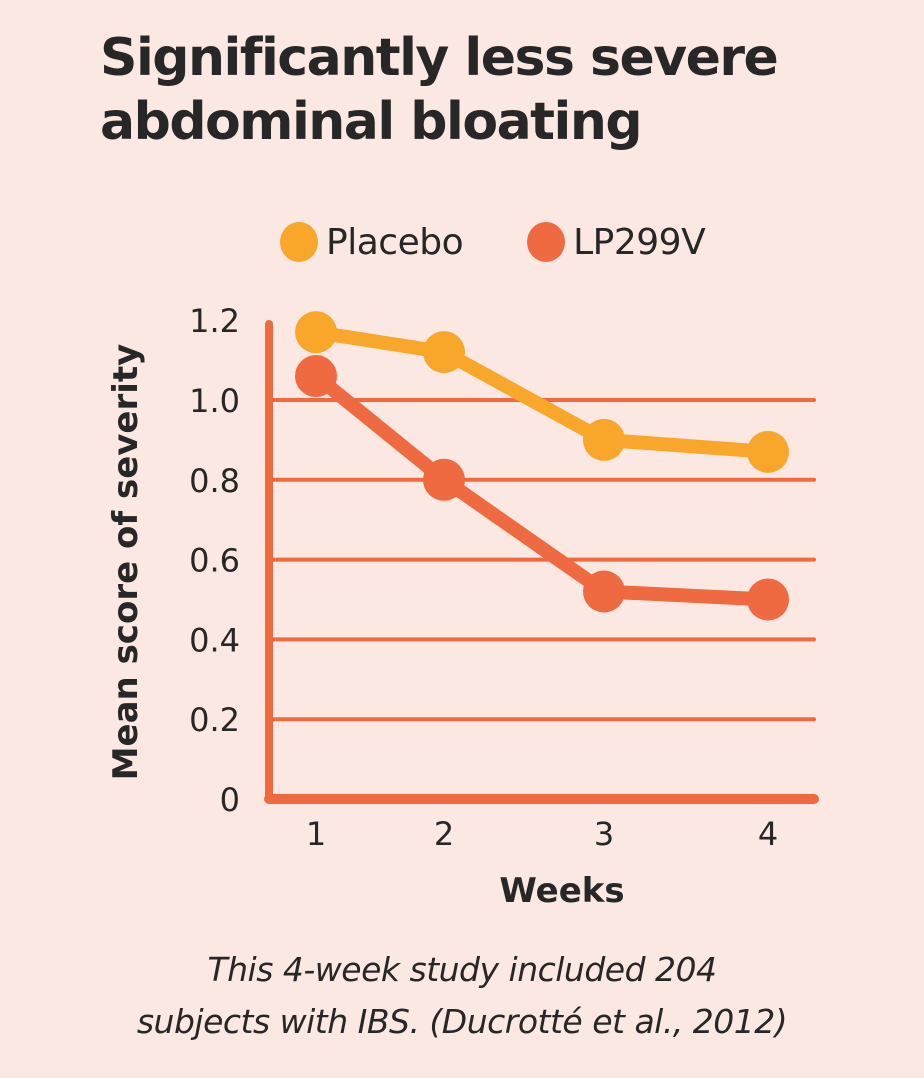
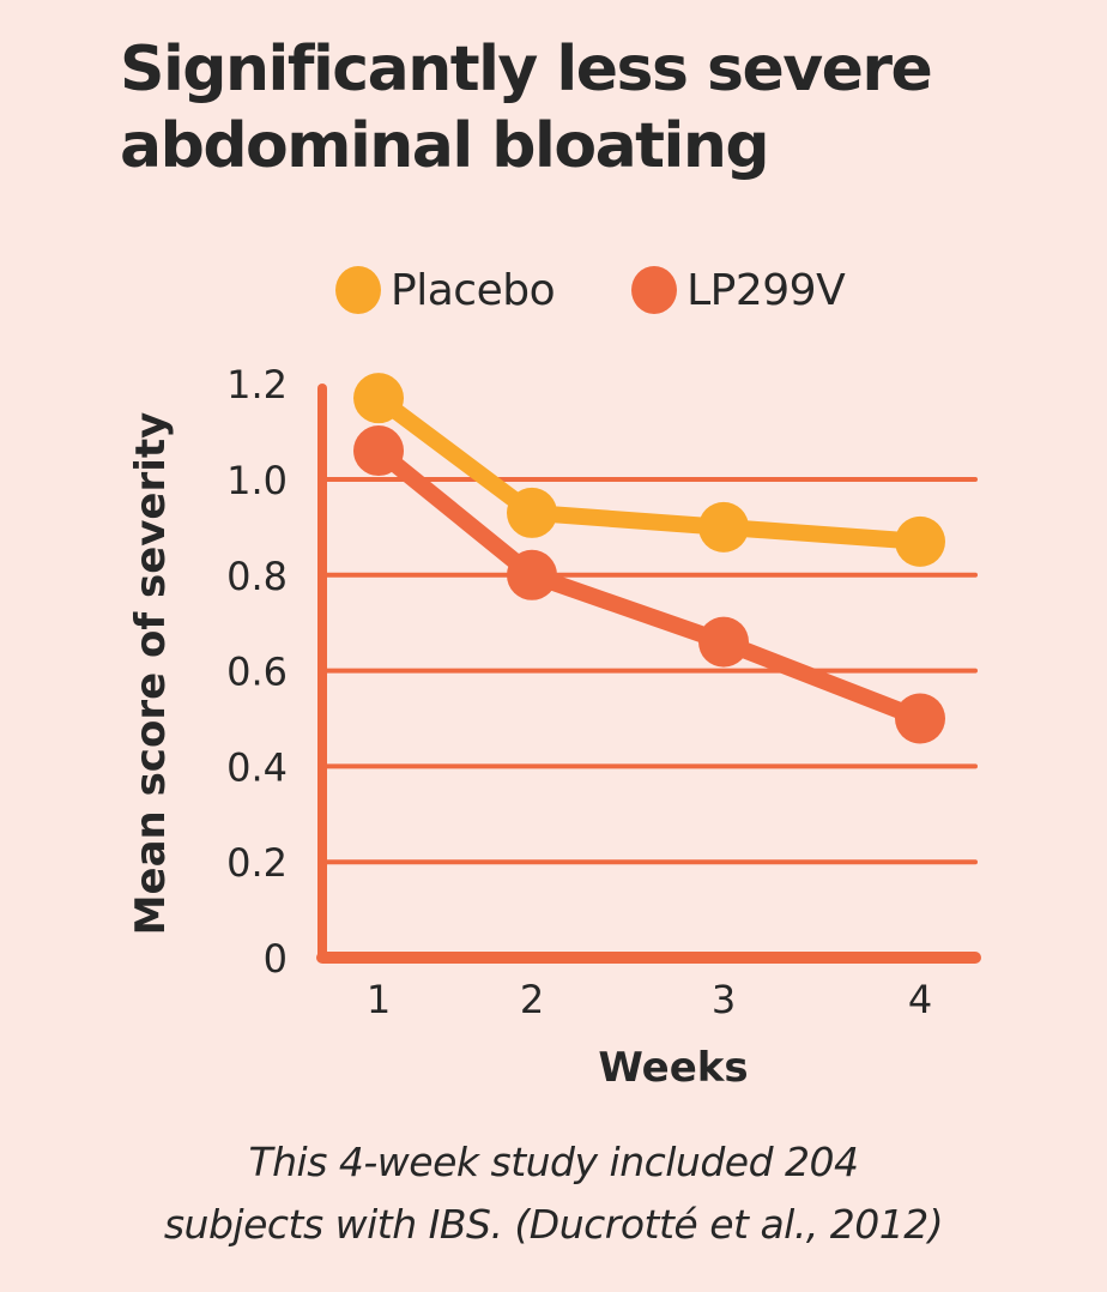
Placebo/2: 1.12 -> 0.93
LP299V/3: 0.52 -> 0.66
